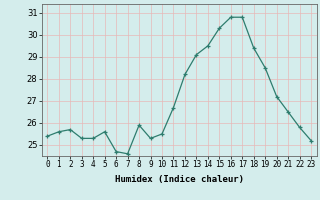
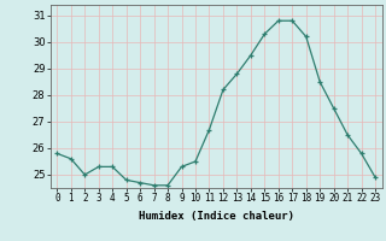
0: 25.4 -> 25.8
2: 25.7 -> 25.0
5: 25.6 -> 24.8
8: 25.9 -> 24.6
13: 29.1 -> 28.8
18: 29.4 -> 30.2
20: 27.2 -> 27.5
23: 25.2 -> 24.9
